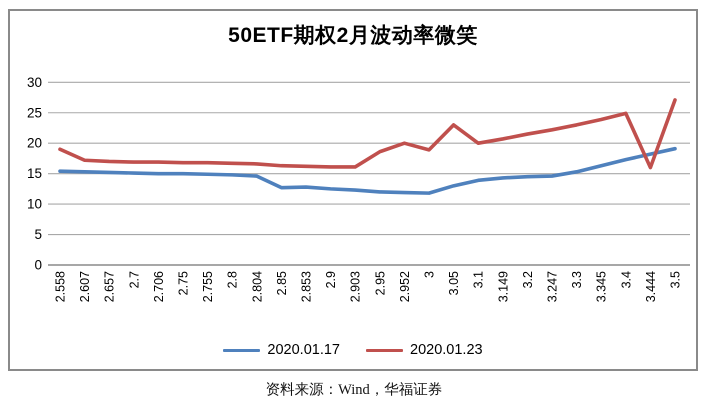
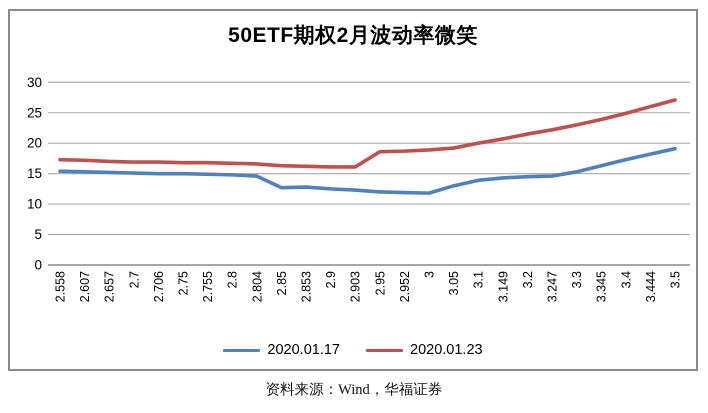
2020.01.23/2.558: 19 -> 17
2020.01.23/2.952: 20 -> 19
2020.01.23/3.05: 23 -> 19
2020.01.23/3.444: 16 -> 26
